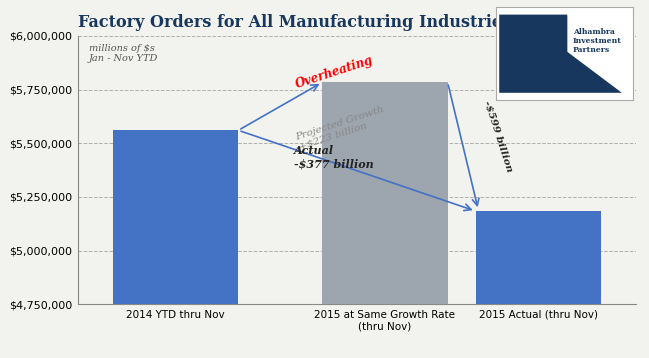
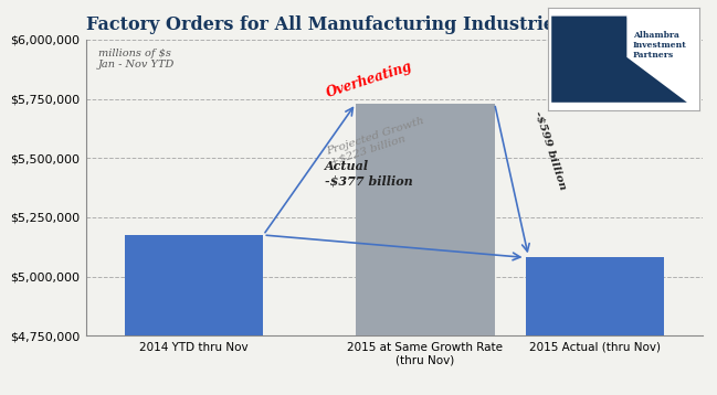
2014 YTD thru Nov: $5,560,000 -> $5,175,000
2015 at Same Growth Rate (thru Nov): $5,783,000 -> $5,730,000
2015 Actual (thru Nov): $5,184,000 -> $5,080,000
